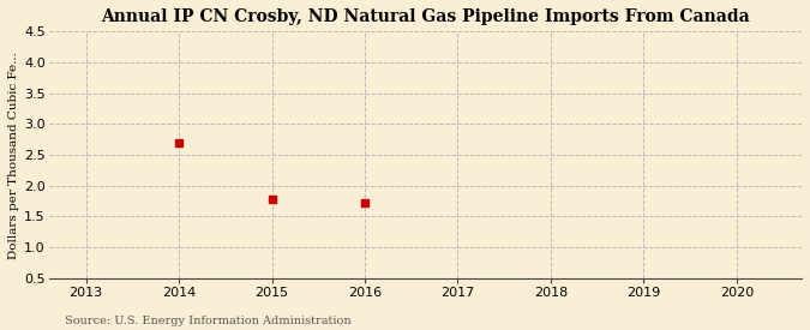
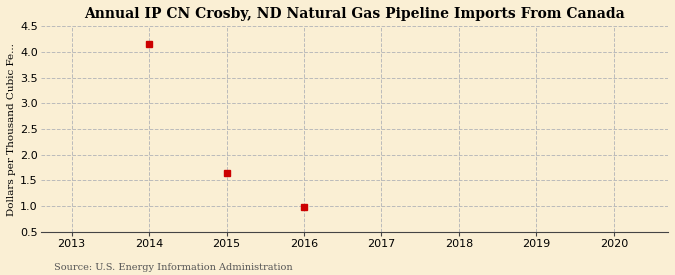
2014: 2.70 -> 4.15
2015: 1.78 -> 1.65
2016: 1.72 -> 0.98
